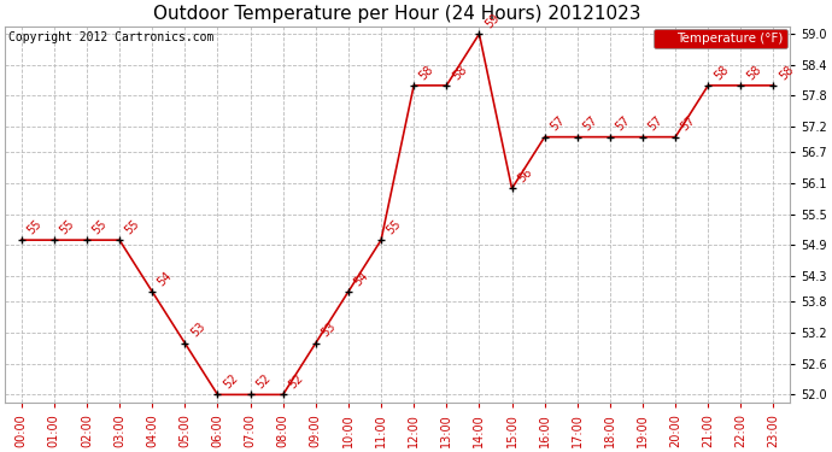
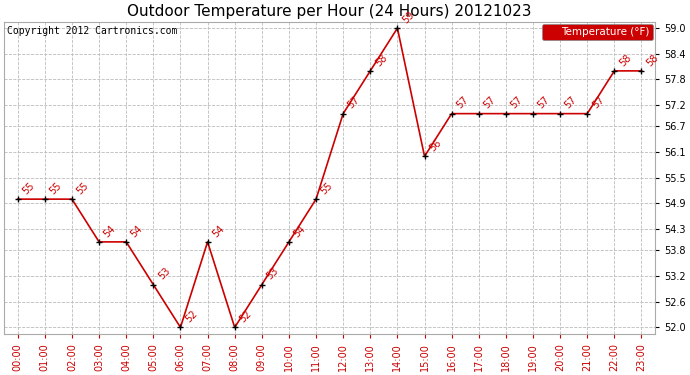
03:00: 55 -> 54
07:00: 52 -> 54
12:00: 58 -> 57
21:00: 58 -> 57
